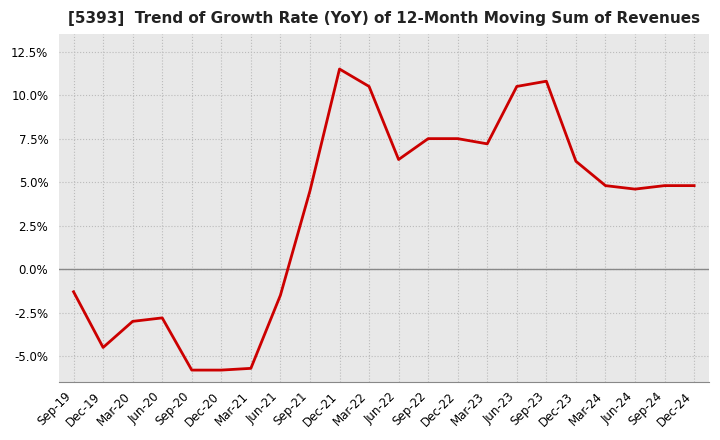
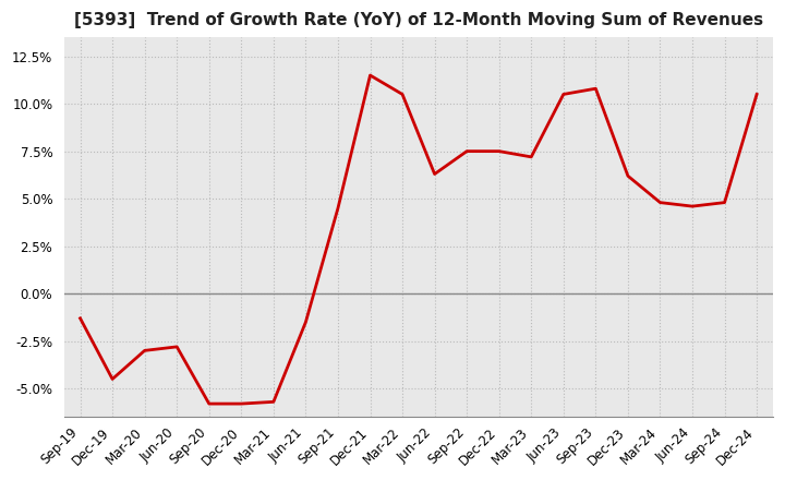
Dec-24: 4.8% -> 10.5%
